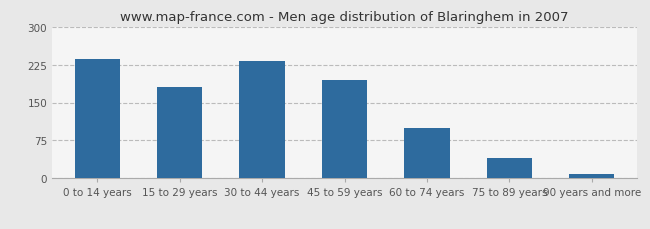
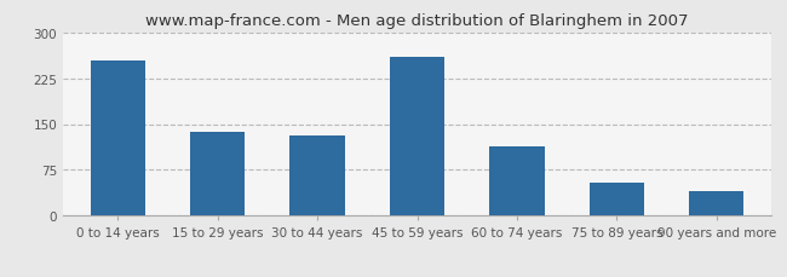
0 to 14 years: 235 -> 254
15 to 29 years: 180 -> 138
30 to 44 years: 233 -> 132
45 to 59 years: 195 -> 260
60 to 74 years: 100 -> 114
75 to 89 years: 40 -> 54
90 years and more: 8 -> 40
